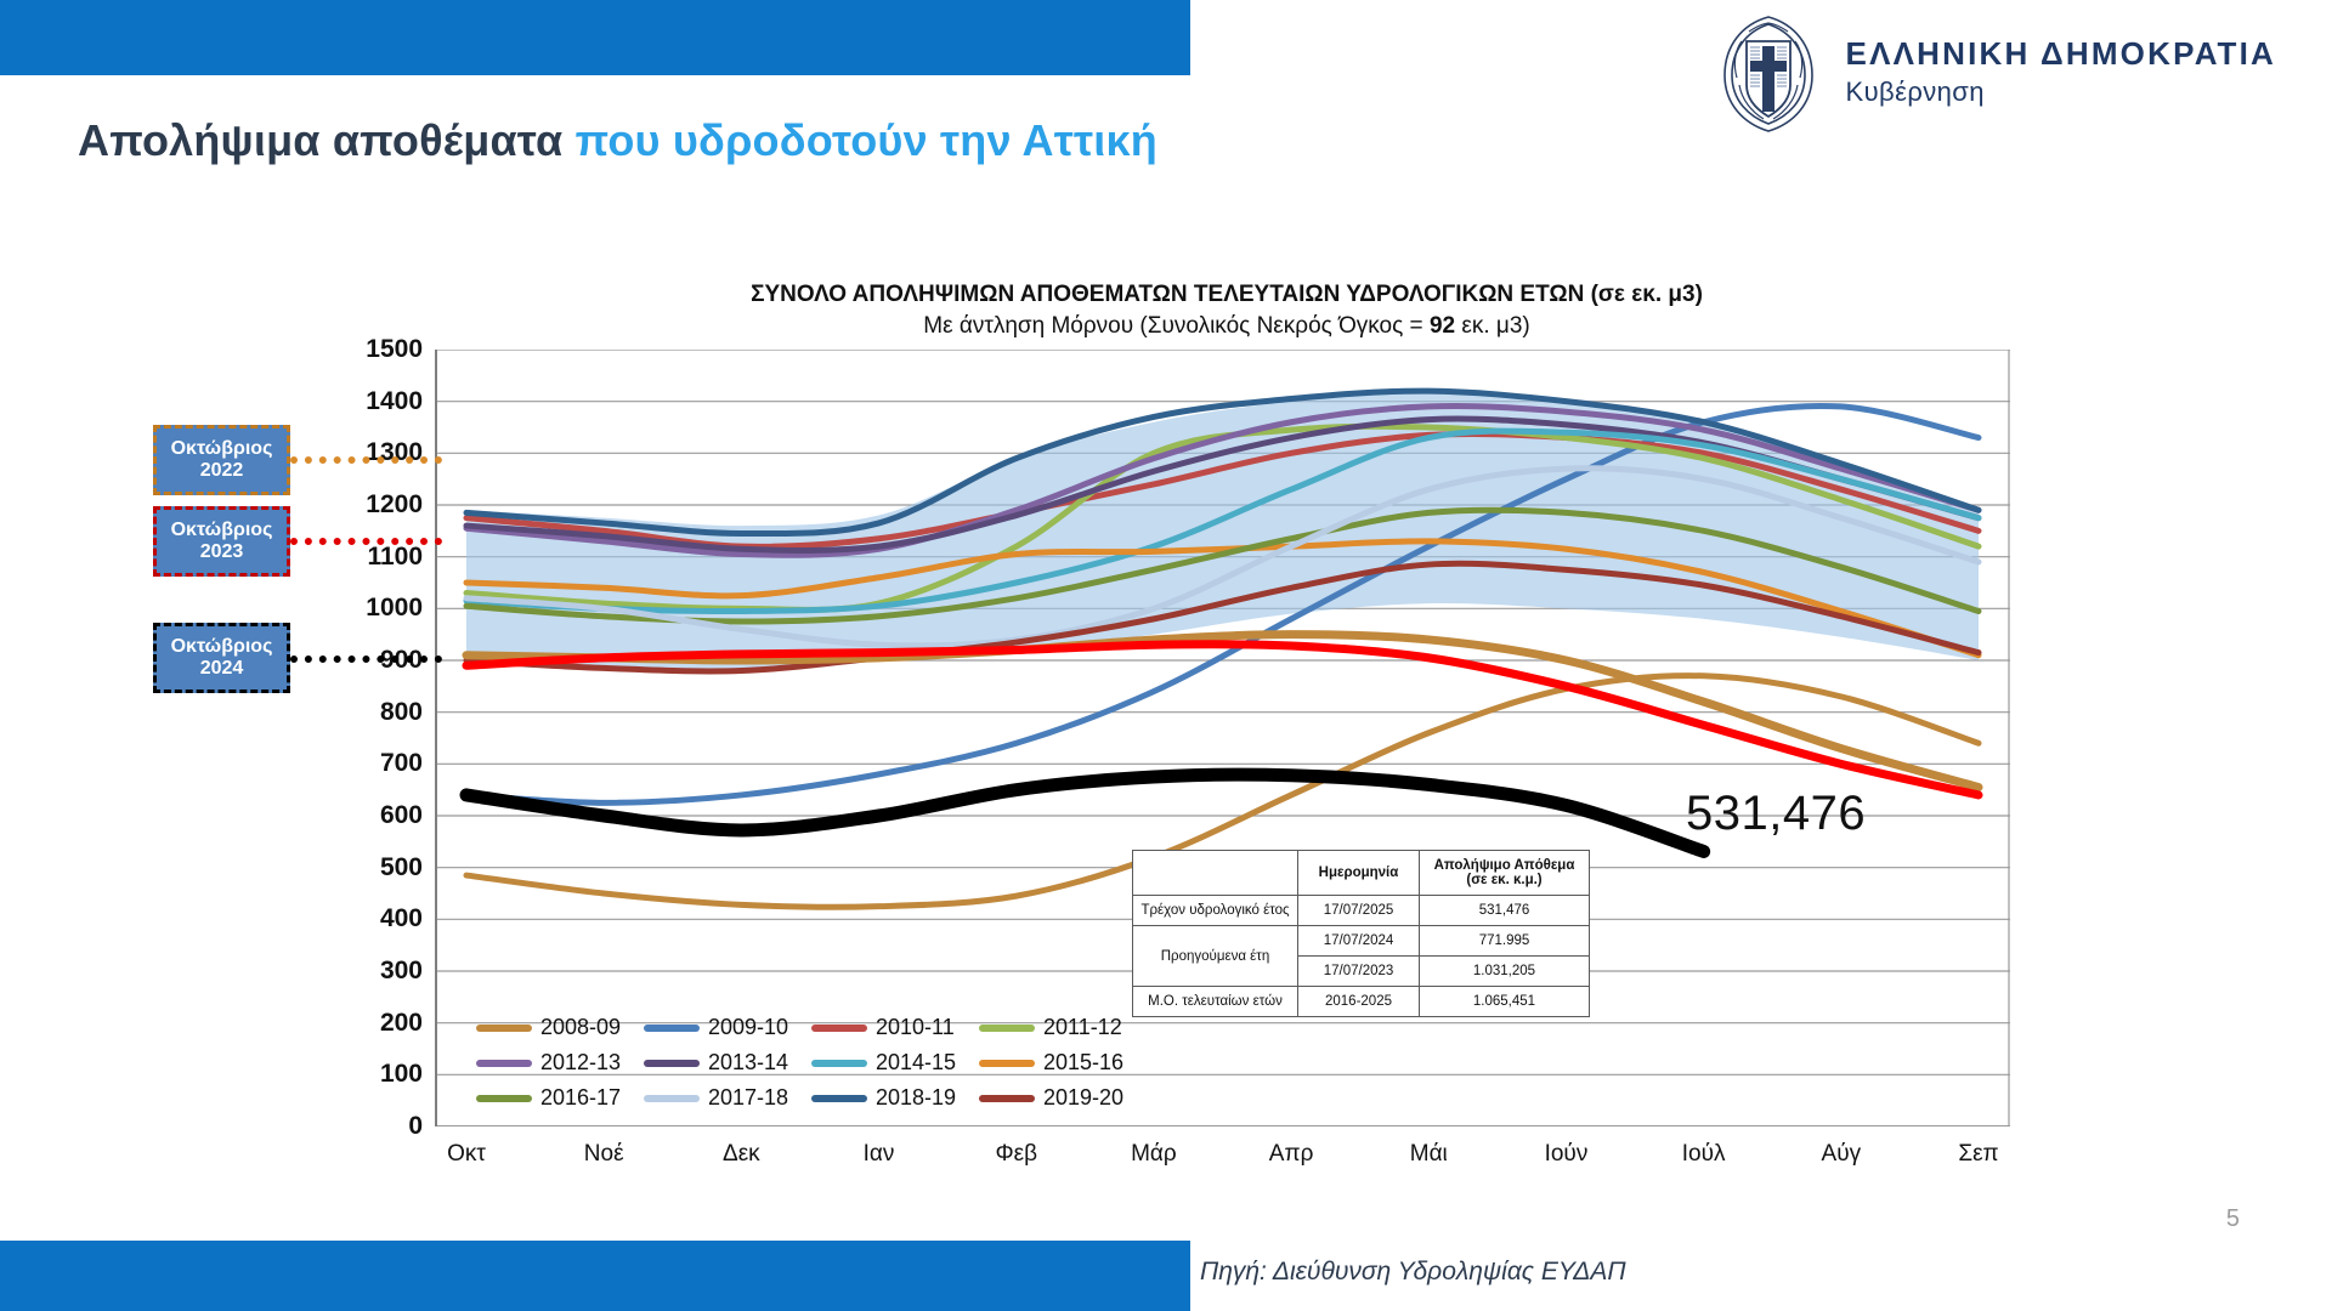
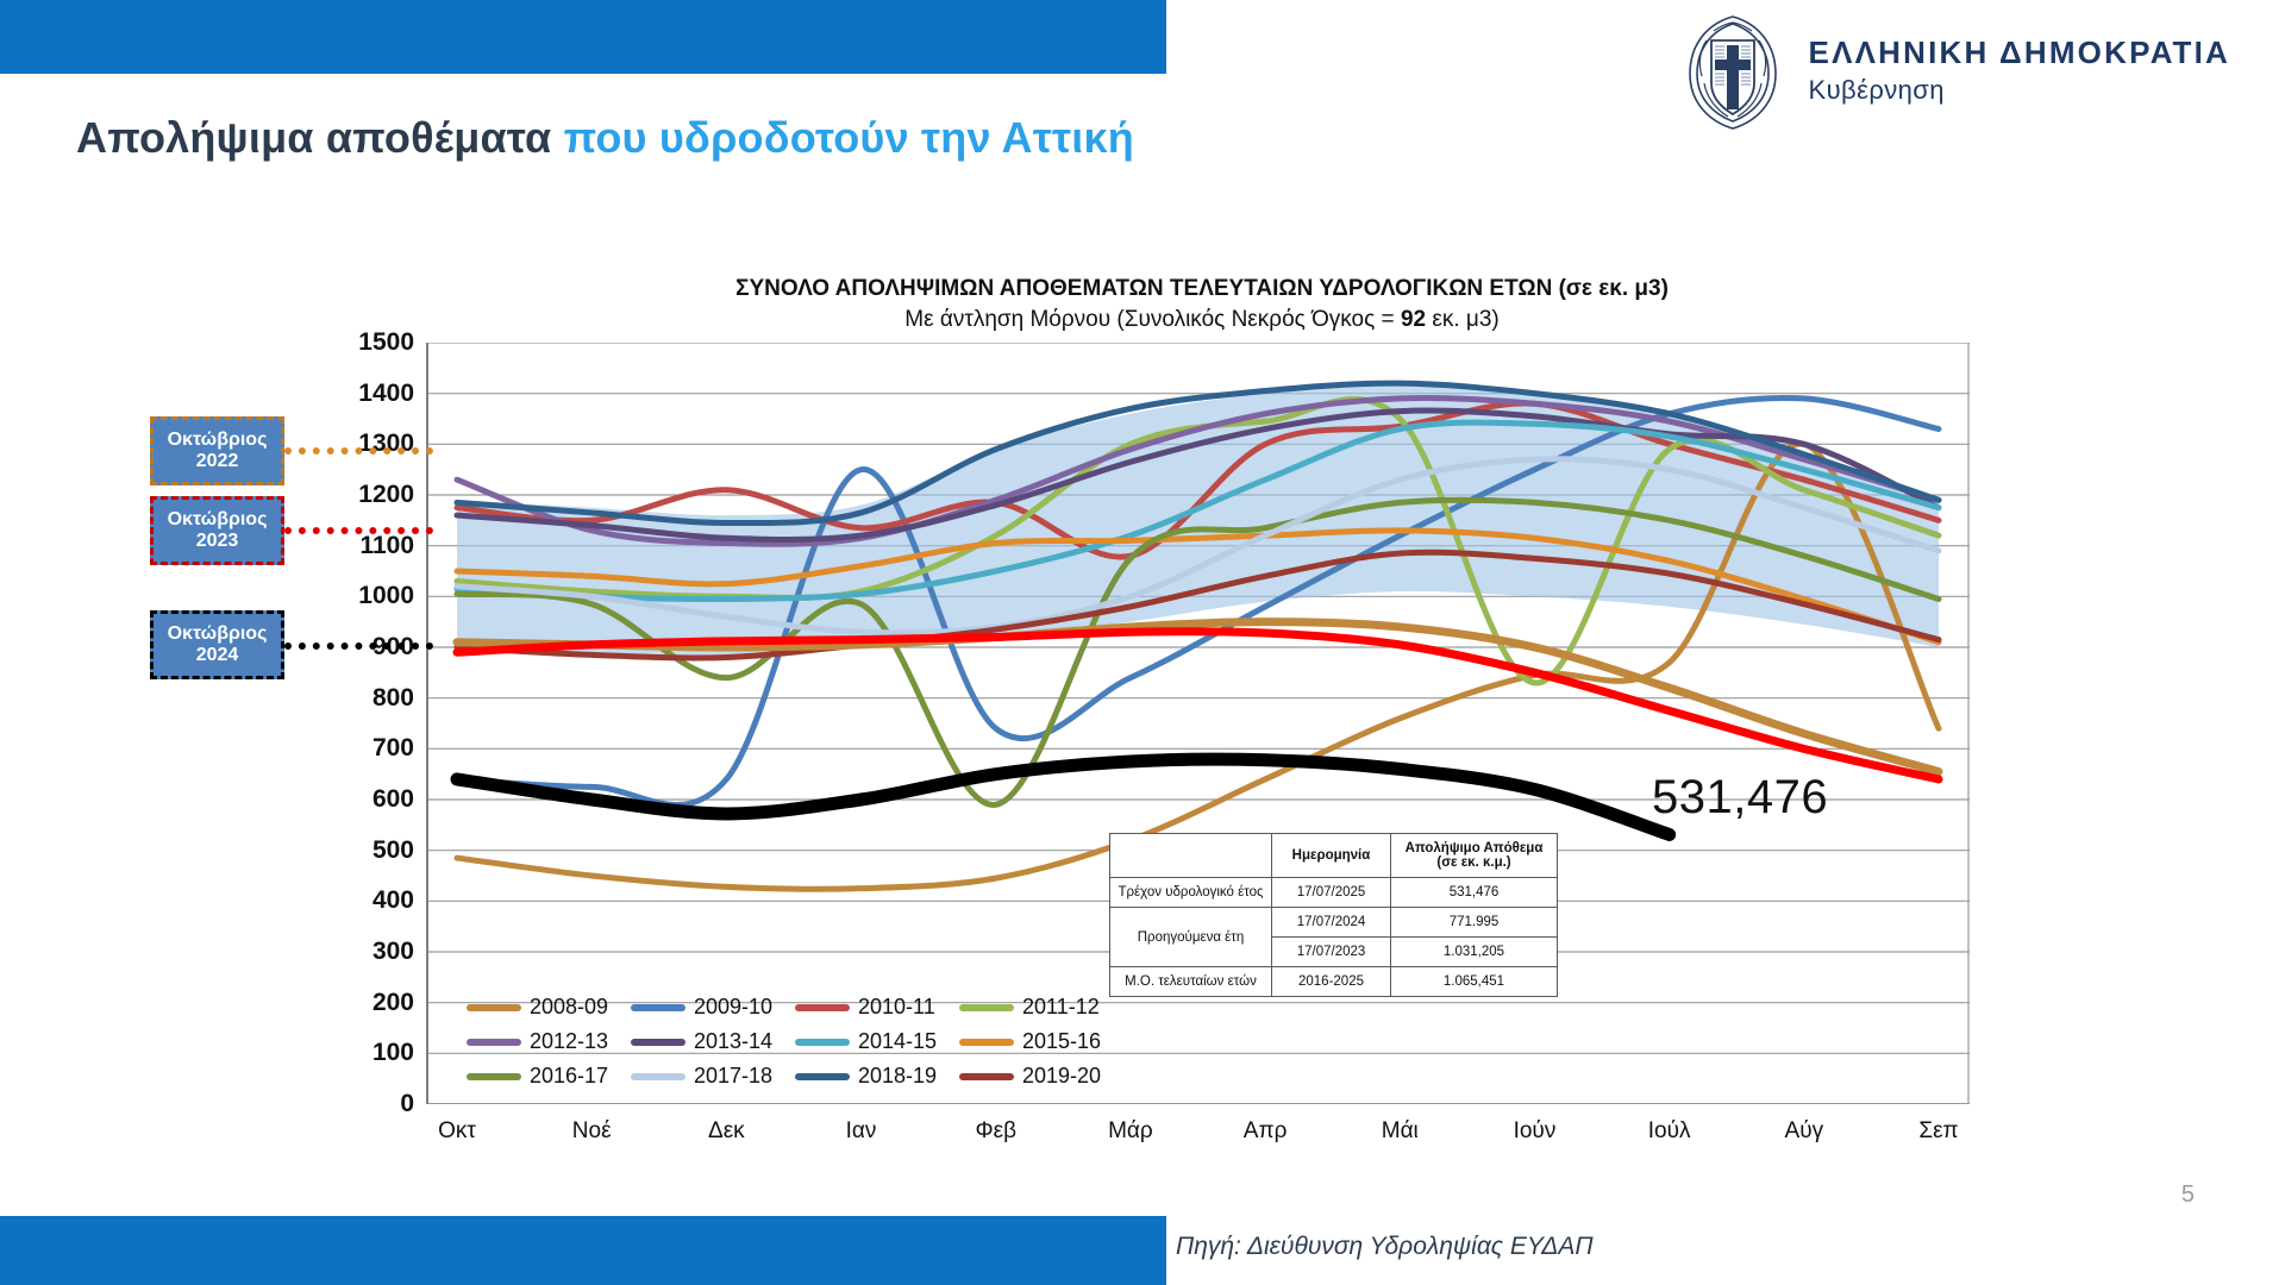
2012-13/Οκτ: 1160 -> 1230
2010-11/Δεκ: 1120 -> 1210
2016-17/Δεκ: 980 -> 840
2009-10/Ιαν: 680 -> 1250
2016-17/Φεβ: 1020 -> 590
2010-11/Μάρ: 1240 -> 1080
2010-11/Ιούν: 1330 -> 1380
2011-12/Ιούν: 1330 -> 830
2008-09/Αύγ: 830 -> 1300
2013-14/Αύγ: 1250 -> 1300
